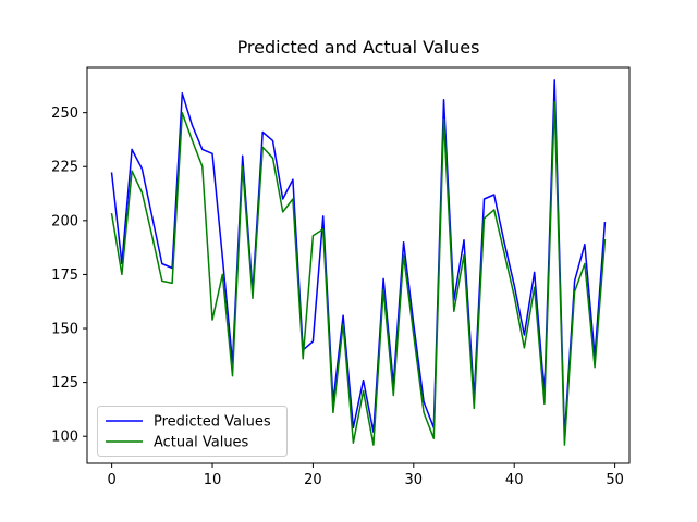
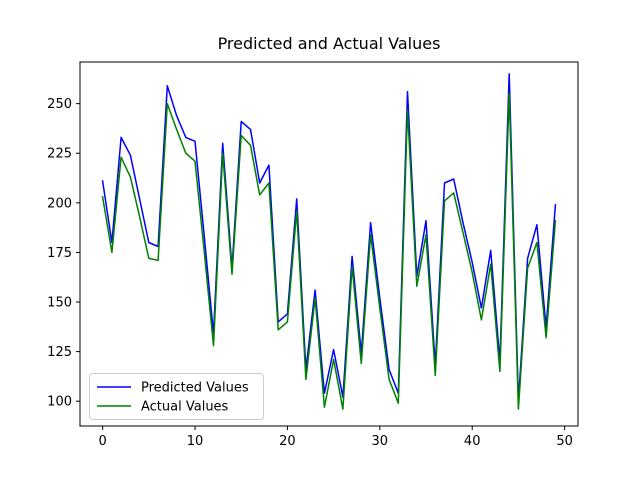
Predicted Values/0: 222 -> 211
Actual Values/10: 154 -> 221
Actual Values/20: 193 -> 140
